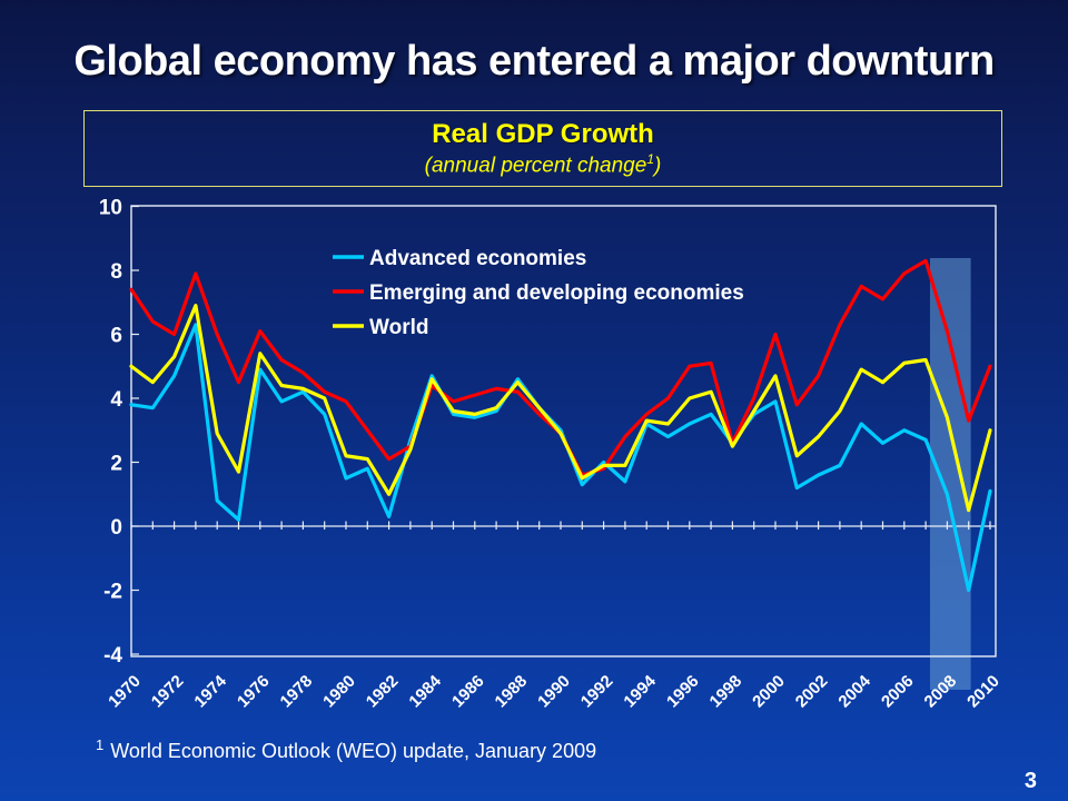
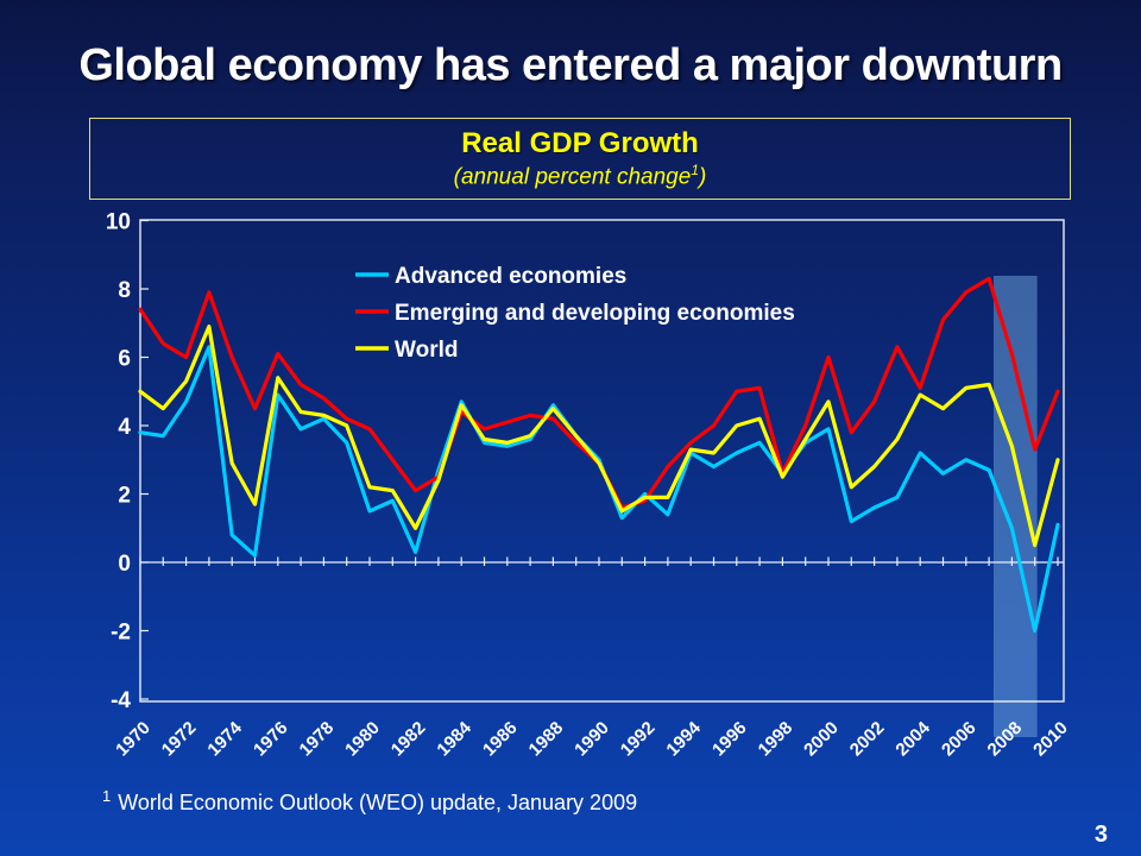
Emerging and developing economies/2004: 7.5 -> 5.1
